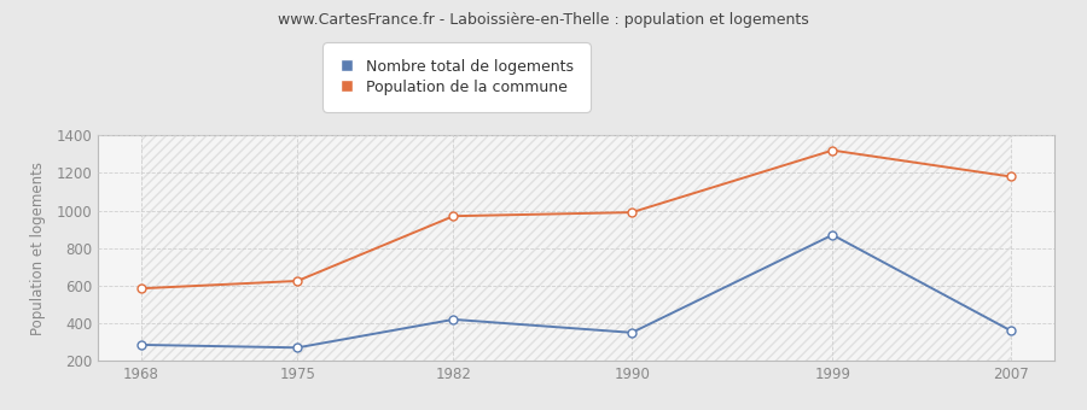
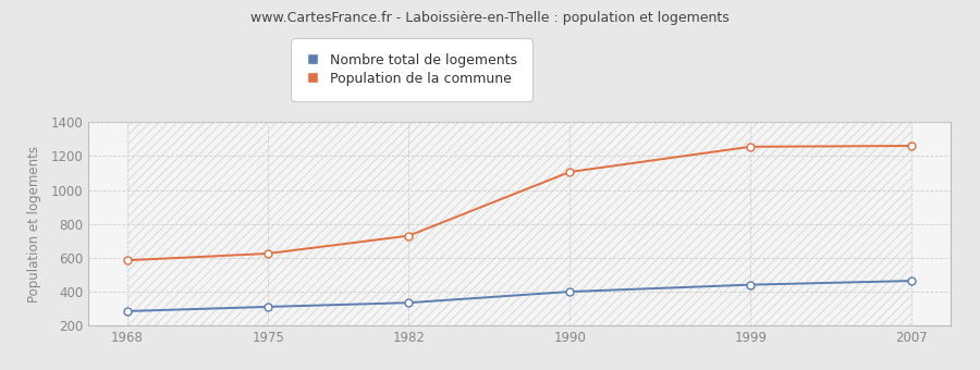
Nombre total de logements/1975: 270 -> 310
Nombre total de logements/1982: 420 -> 340
Population de la commune/1982: 970 -> 730
Nombre total de logements/1990: 350 -> 400
Population de la commune/1990: 990 -> 1110
Nombre total de logements/1999: 870 -> 440
Population de la commune/1999: 1320 -> 1260
Nombre total de logements/2007: 360 -> 460
Population de la commune/2007: 1180 -> 1260
